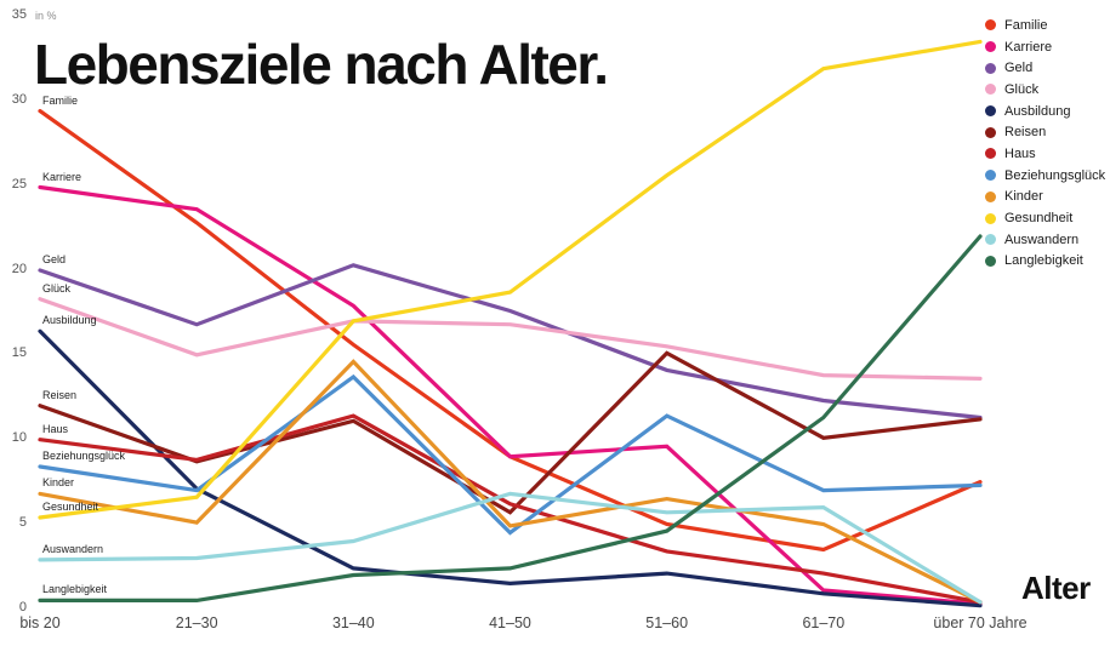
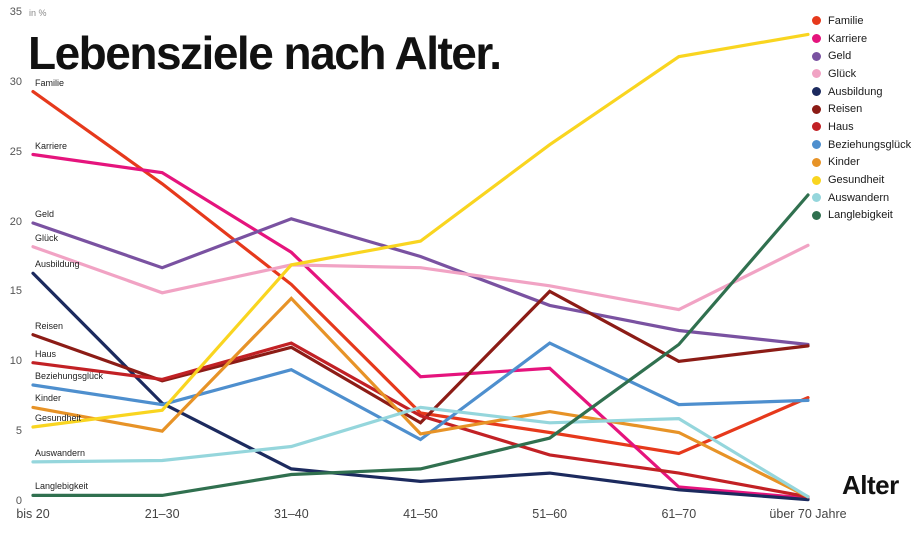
Beziehungsglück/31–40: 13.6 -> 9.4
Familie/41–50: 8.9 -> 6.3
Glück/über 70 Jahre: 13.5 -> 18.3
